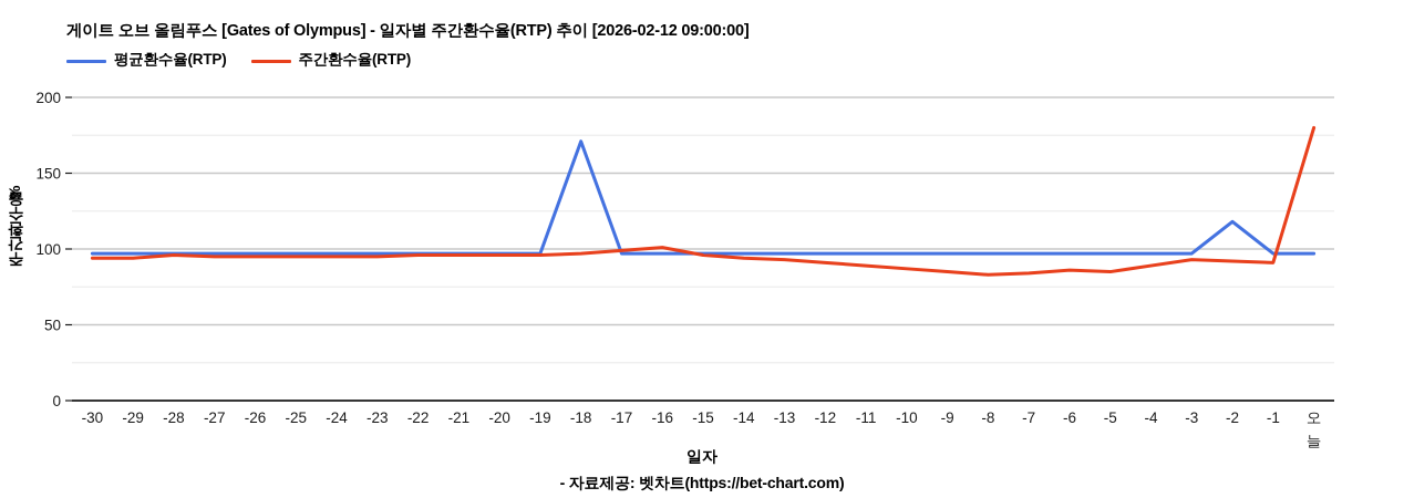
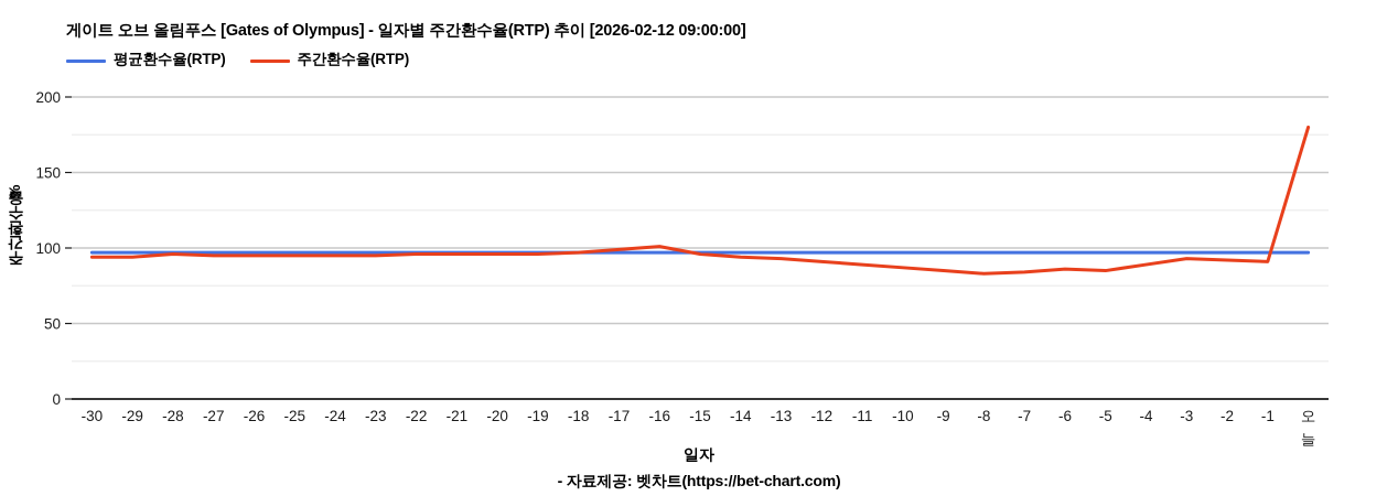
평균환수율(RTP)/-18: 171 -> 97
평균환수율(RTP)/-2: 118 -> 97
